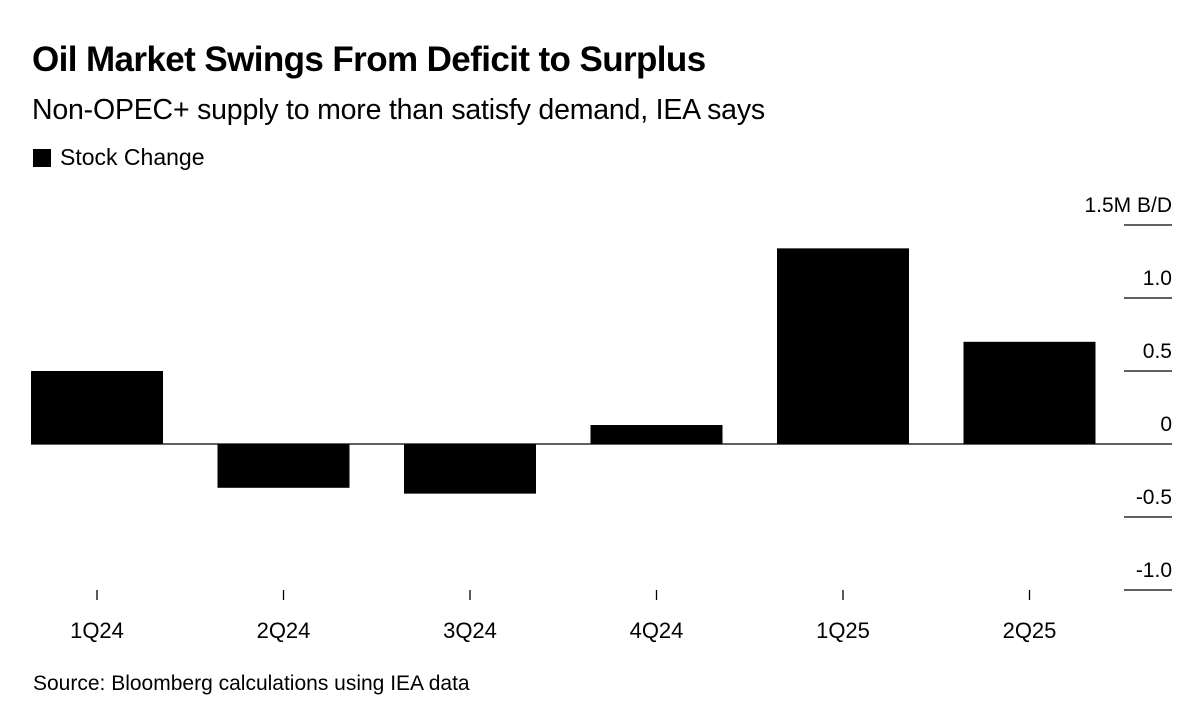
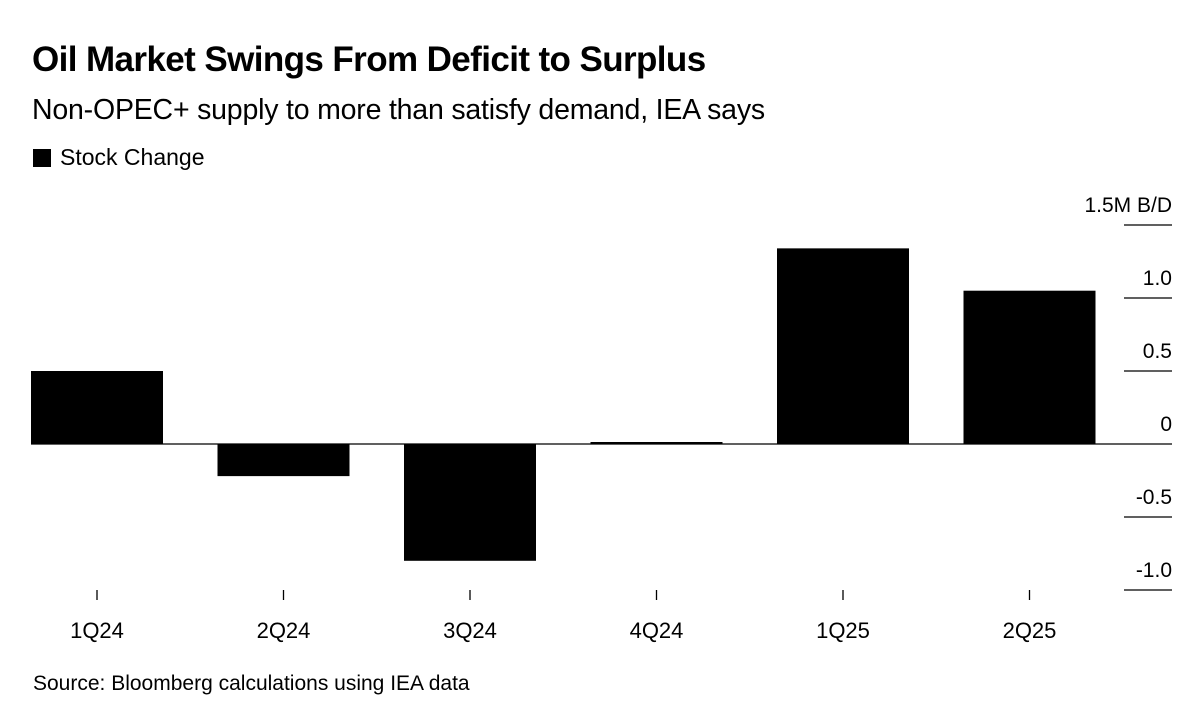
2Q24: -0.30 -> -0.22
3Q24: -0.34 -> -0.80
4Q24: 0.13 -> 0.01
2Q25: 0.70 -> 1.05
